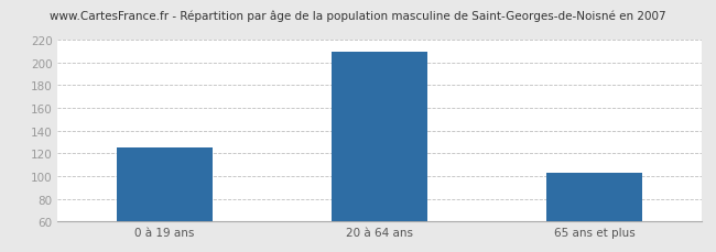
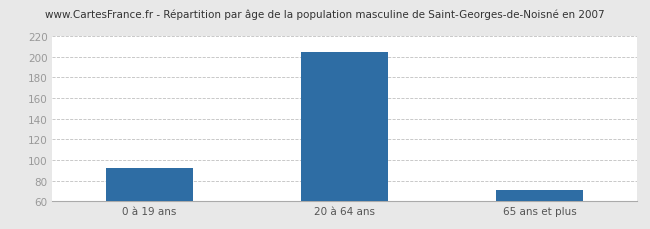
0 à 19 ans: 125 -> 92
20 à 64 ans: 209 -> 204
65 ans et plus: 103 -> 71
